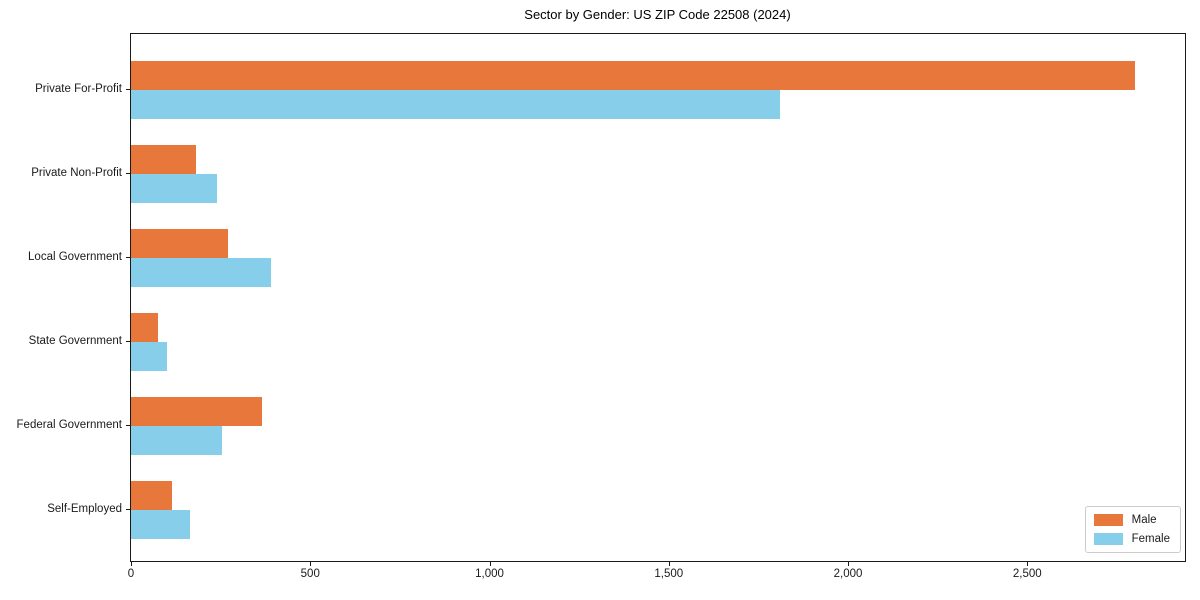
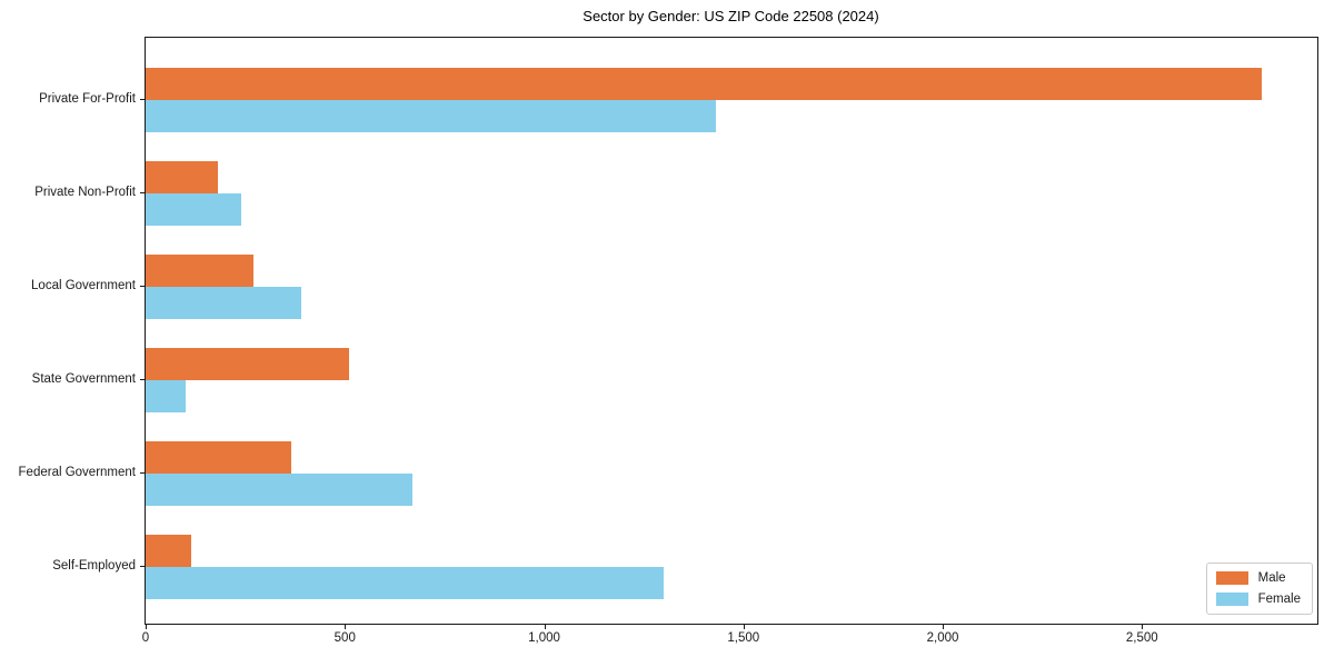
Female/Private For-Profit: 1810 -> 1430
Male/State Government: 80 -> 510
Female/Federal Government: 260 -> 670
Female/Self-Employed: 160 -> 1300
